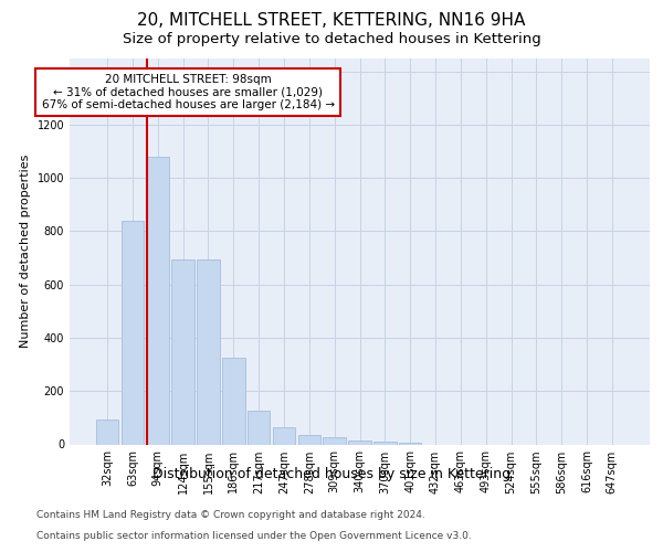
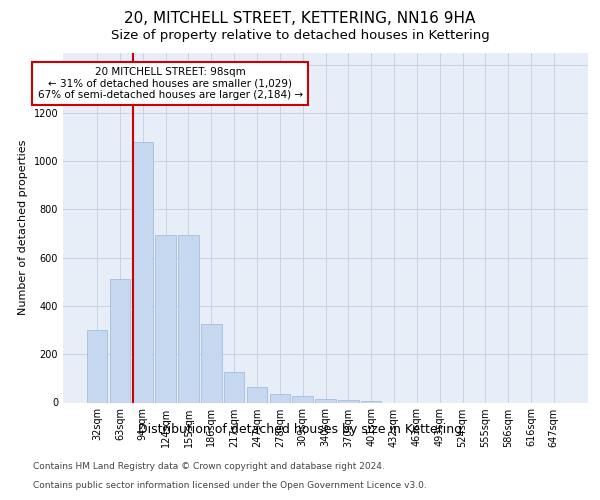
32sqm: 95 -> 300
63sqm: 840 -> 510
